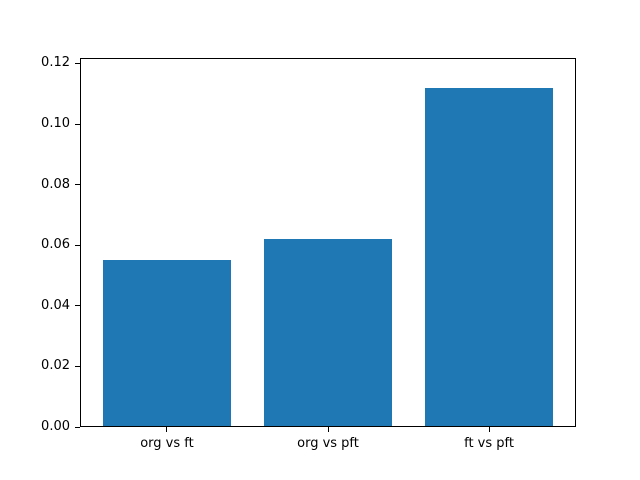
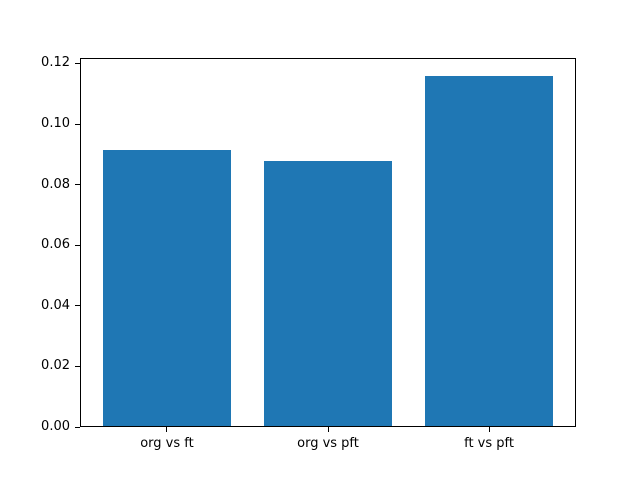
org vs ft: 0.055 -> 0.092
org vs pft: 0.062 -> 0.088
ft vs pft: 0.112 -> 0.116
